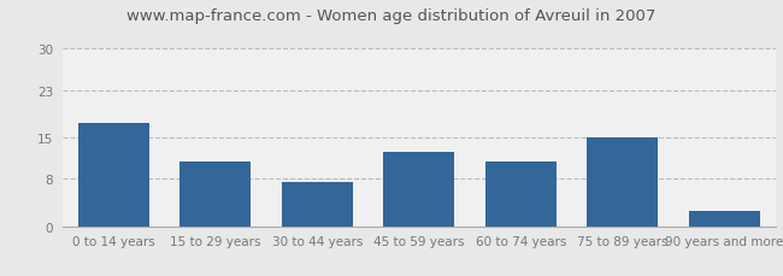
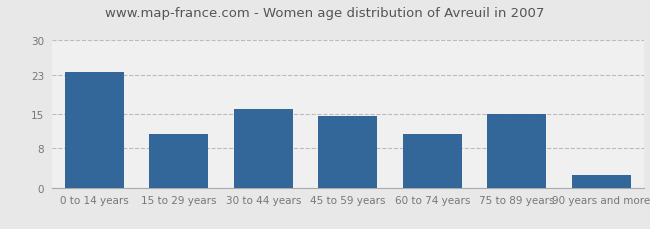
0 to 14 years: 17.5 -> 23.5
30 to 44 years: 7.5 -> 16.0
45 to 59 years: 12.5 -> 14.5
